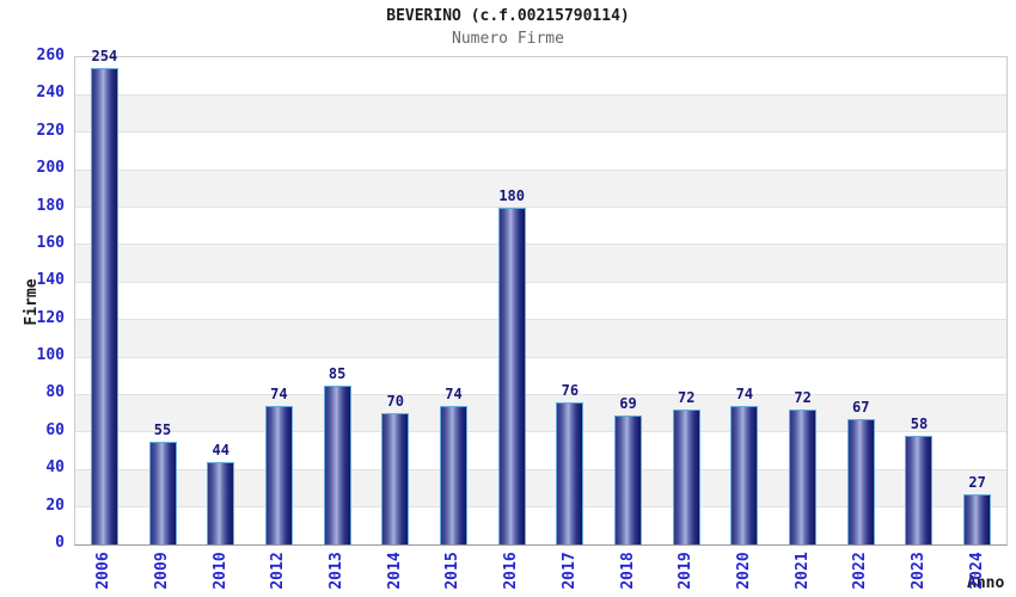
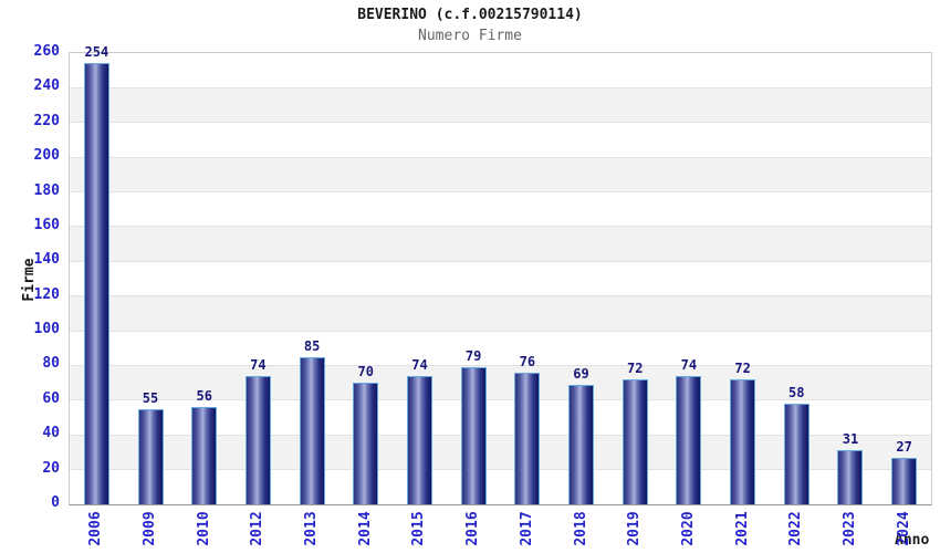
2010: 44 -> 56
2016: 180 -> 79
2022: 67 -> 58
2023: 58 -> 31
